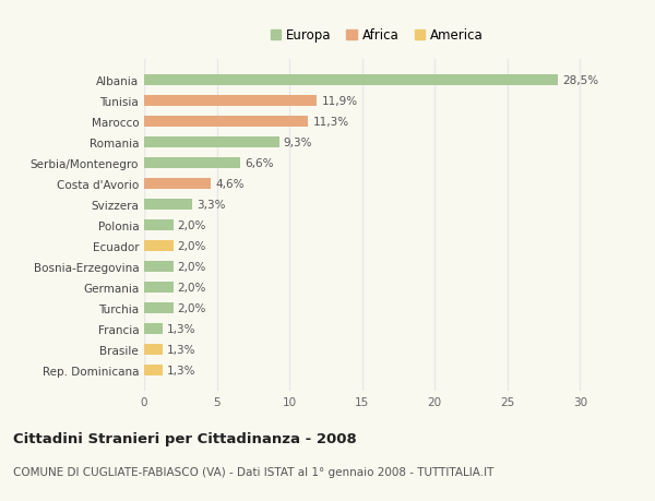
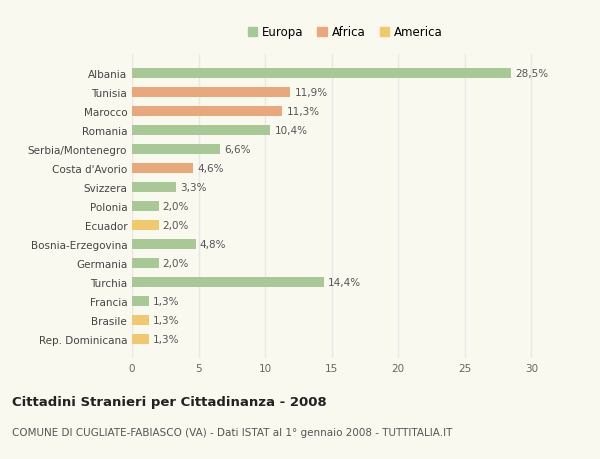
Romania: 9,3% -> 10,4%
Bosnia-Erzegovina: 2,0% -> 4,8%
Turchia: 2,0% -> 14,4%
